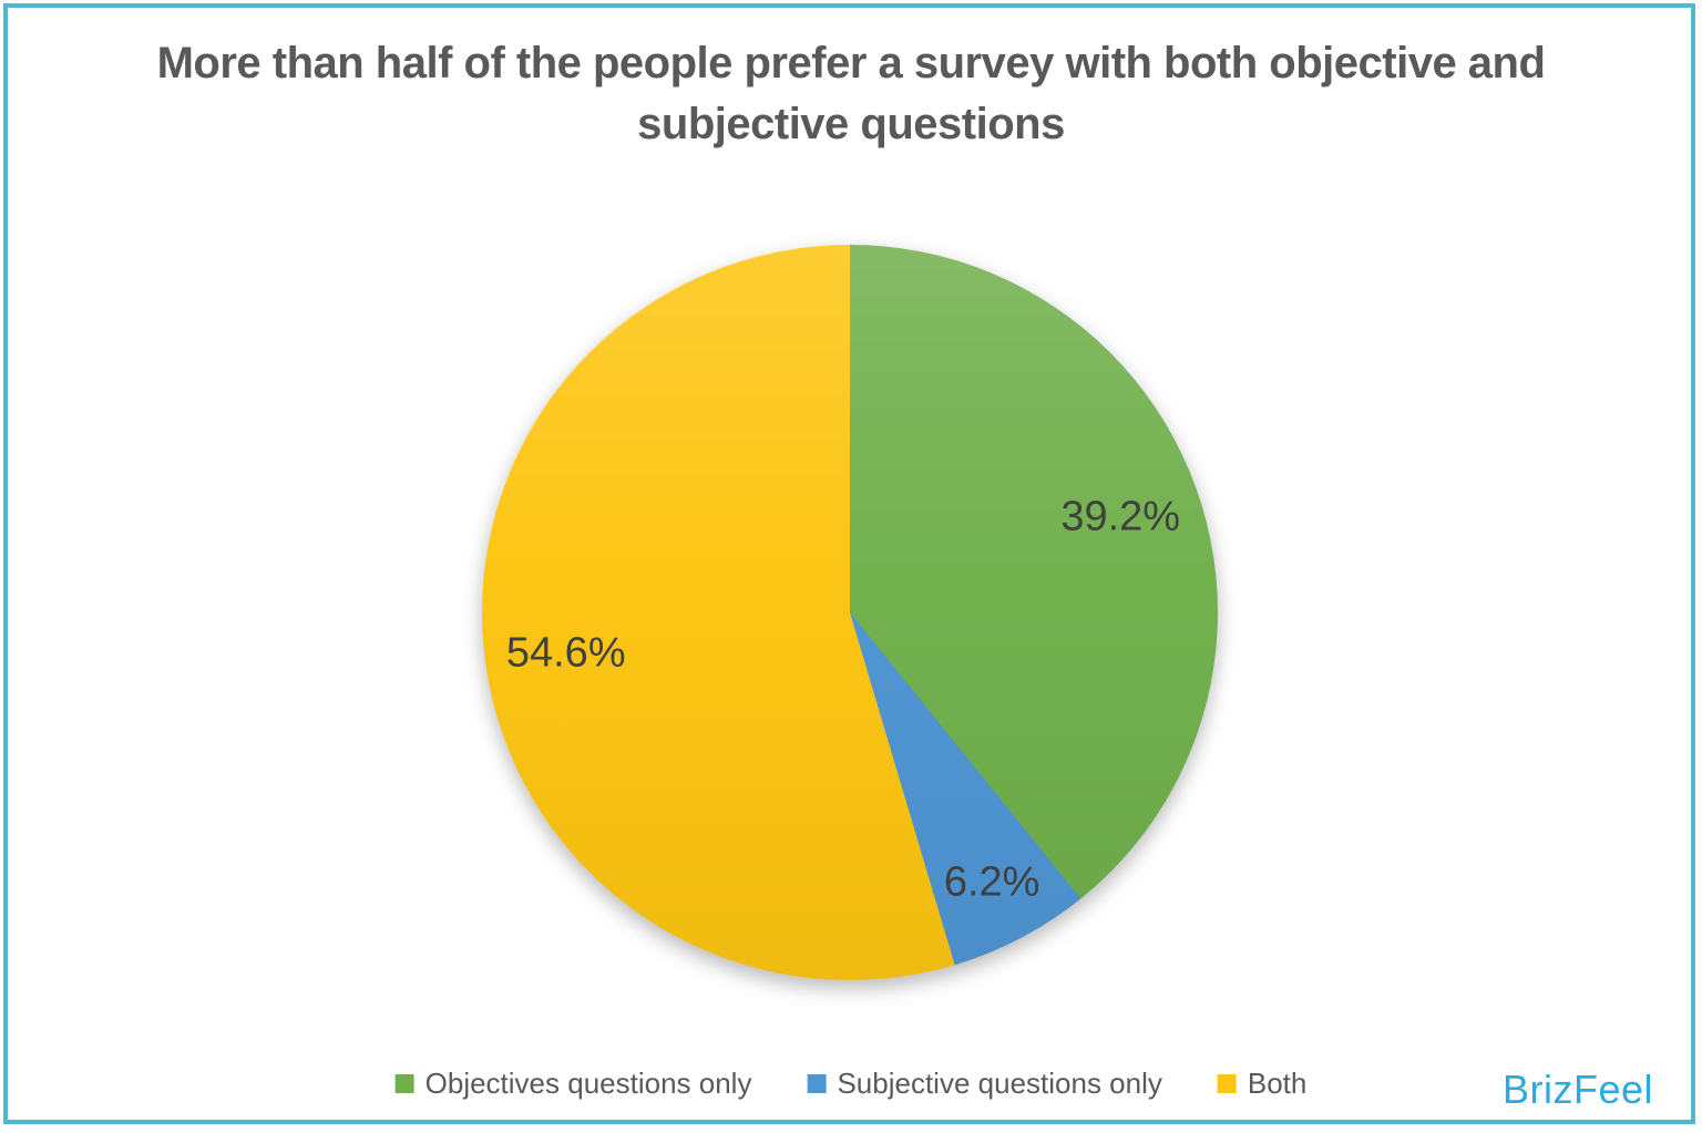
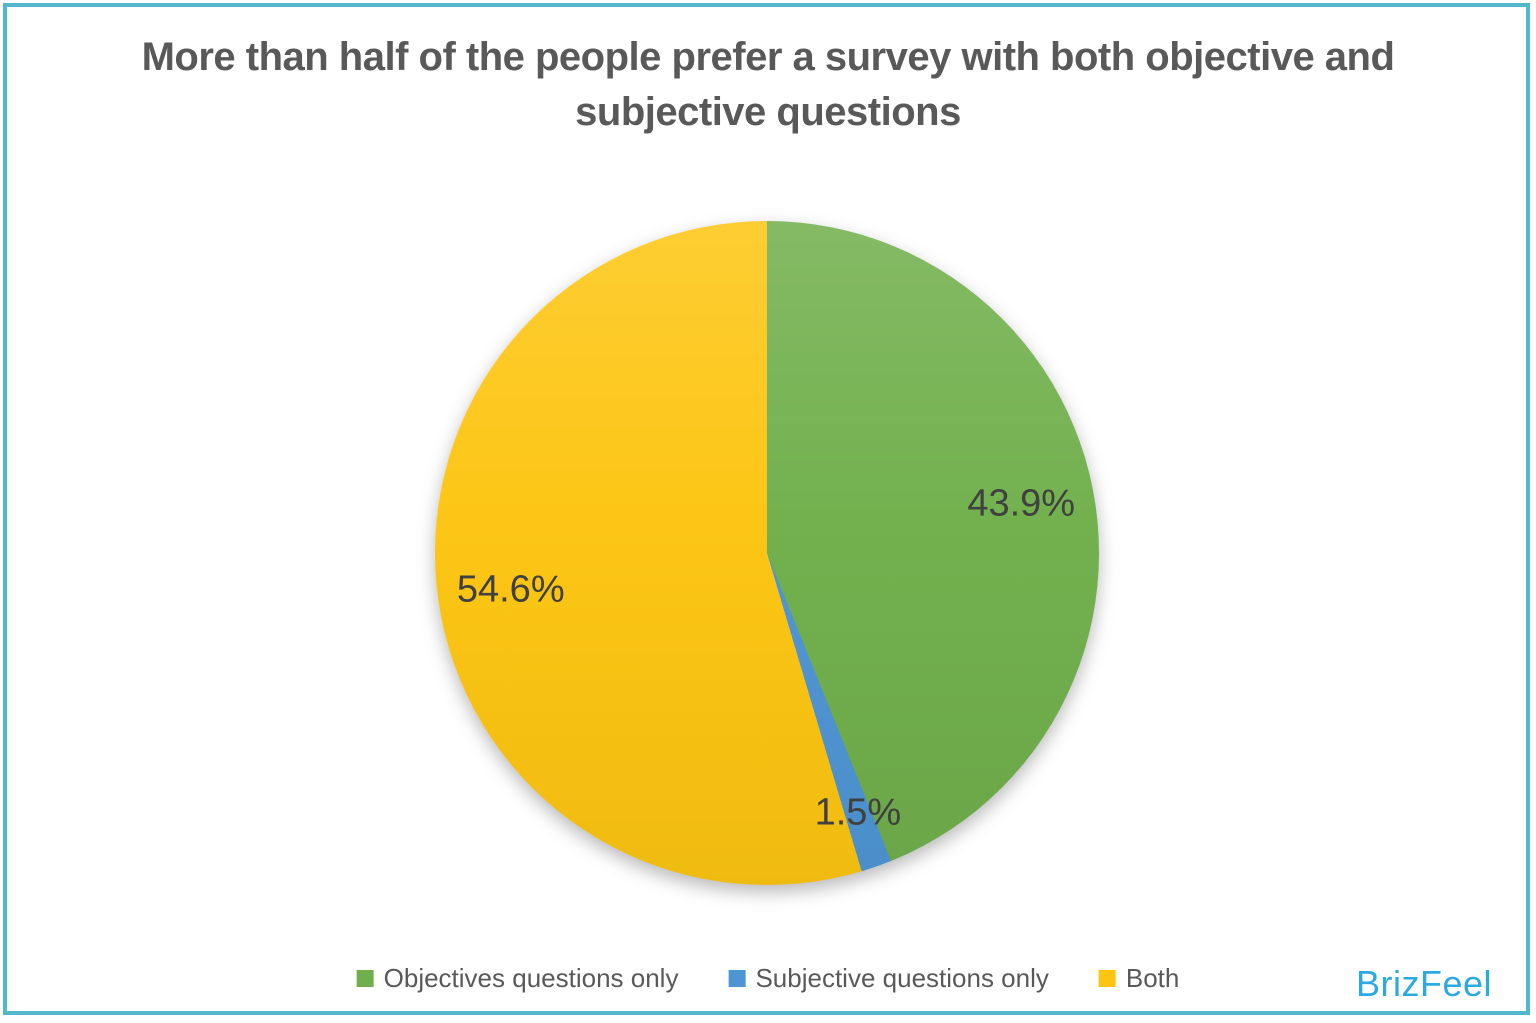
Objectives questions only: 39.2% -> 43.9%
Subjective questions only: 6.2% -> 1.5%
